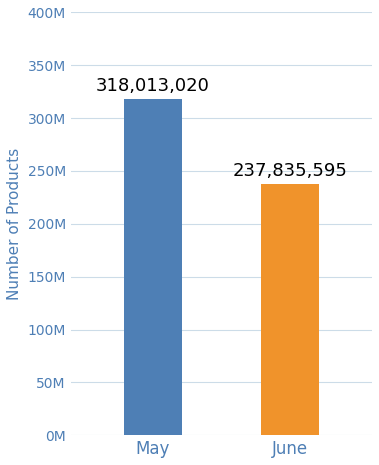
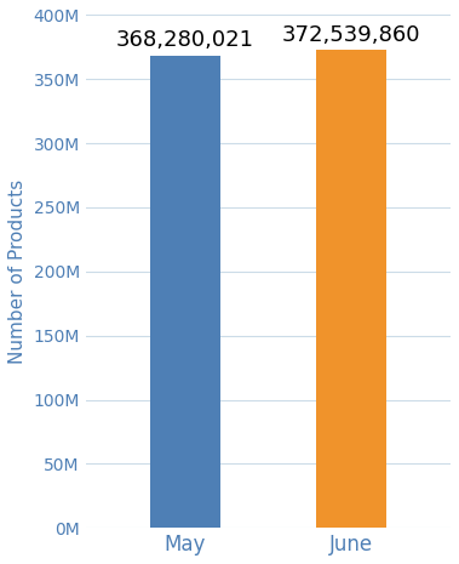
May: 318,013,020 -> 368,280,021
June: 237,835,595 -> 372,539,860
